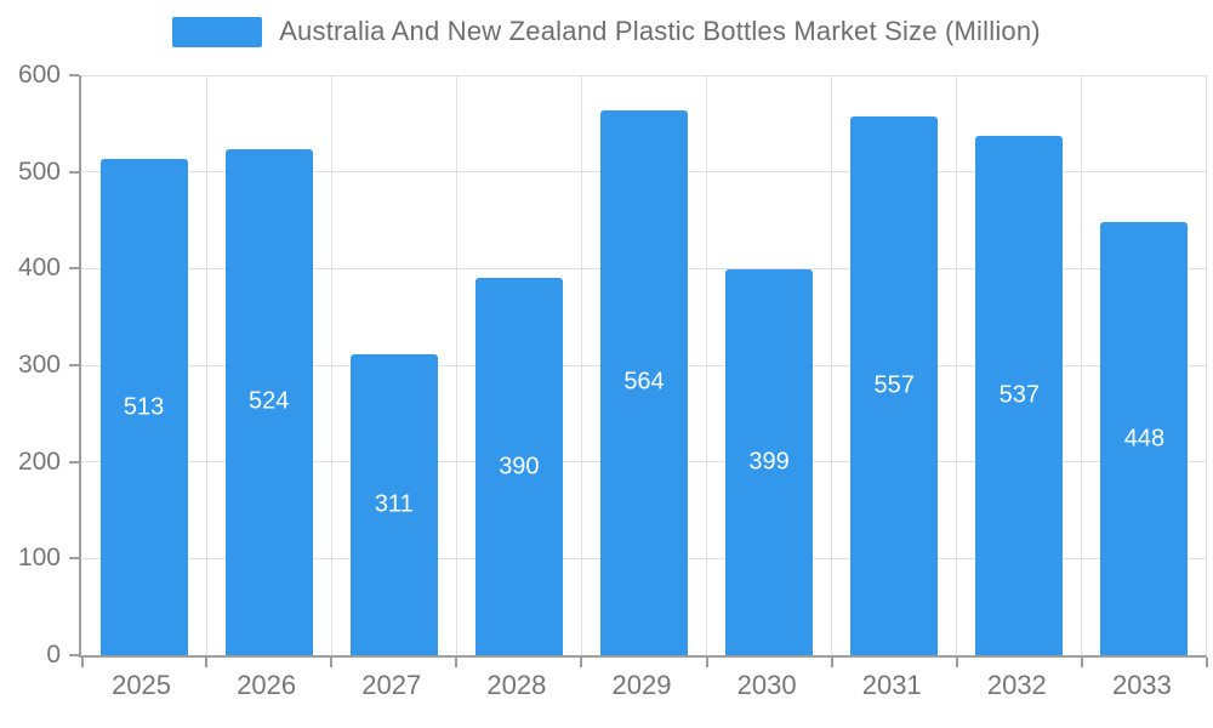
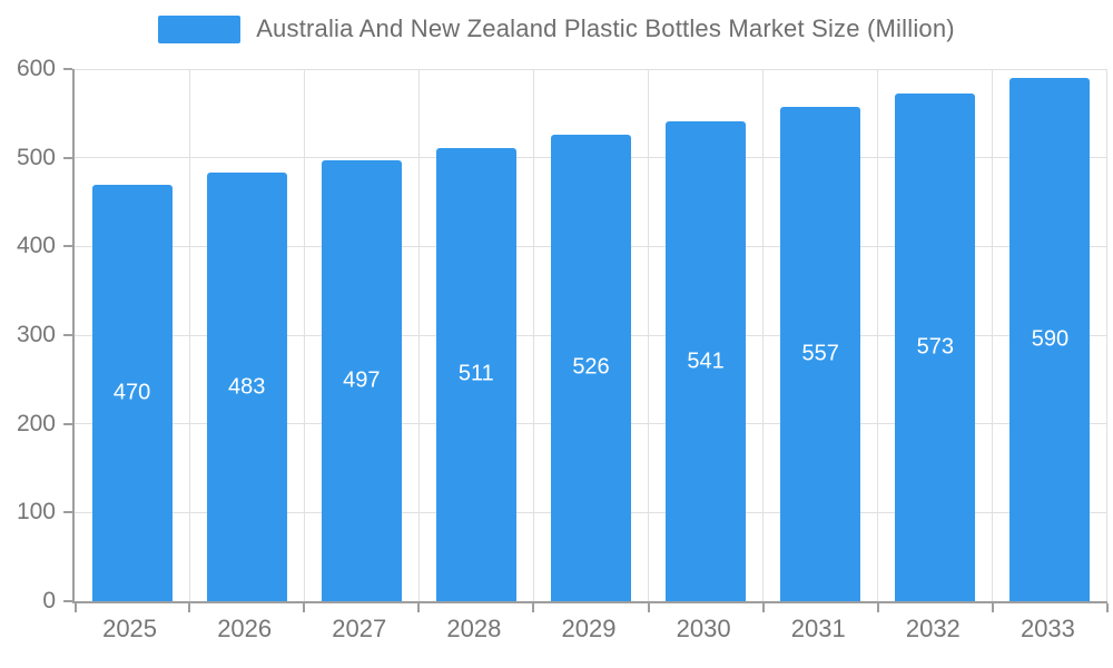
2025: 513 -> 470
2026: 524 -> 483
2027: 311 -> 497
2028: 390 -> 511
2029: 564 -> 526
2030: 399 -> 541
2032: 537 -> 573
2033: 448 -> 590
